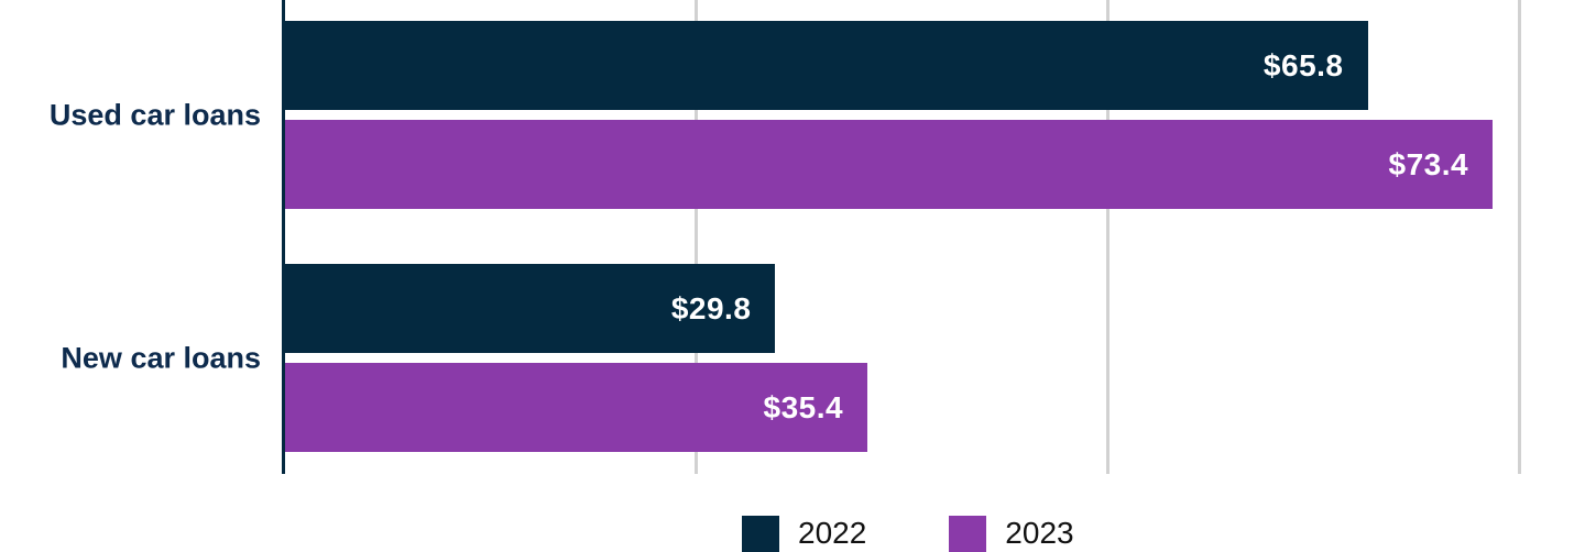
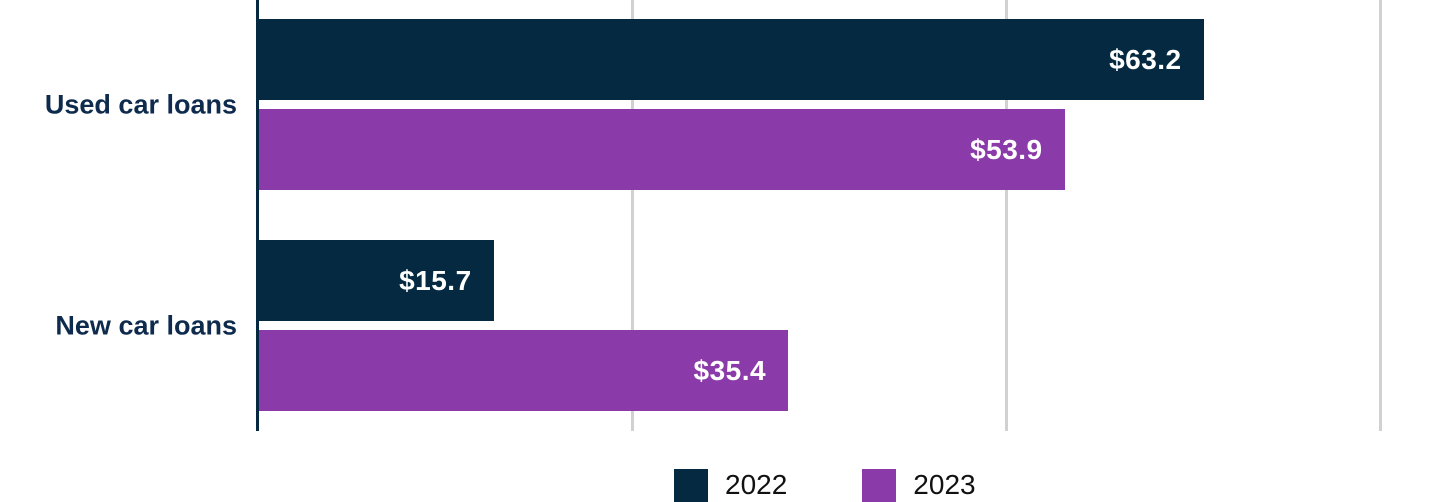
2022/Used car loans: $65.8 -> $63.2
2023/Used car loans: $73.4 -> $53.9
2022/New car loans: $29.8 -> $15.7
